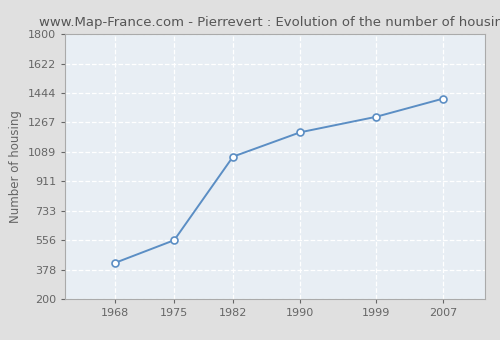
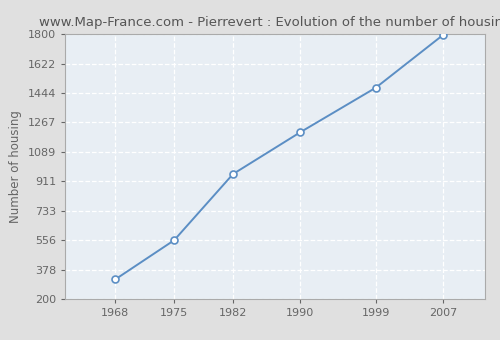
1968: 420 -> 320
1982: 1060 -> 960
1999: 1300 -> 1480
2007: 1410 -> 1790
